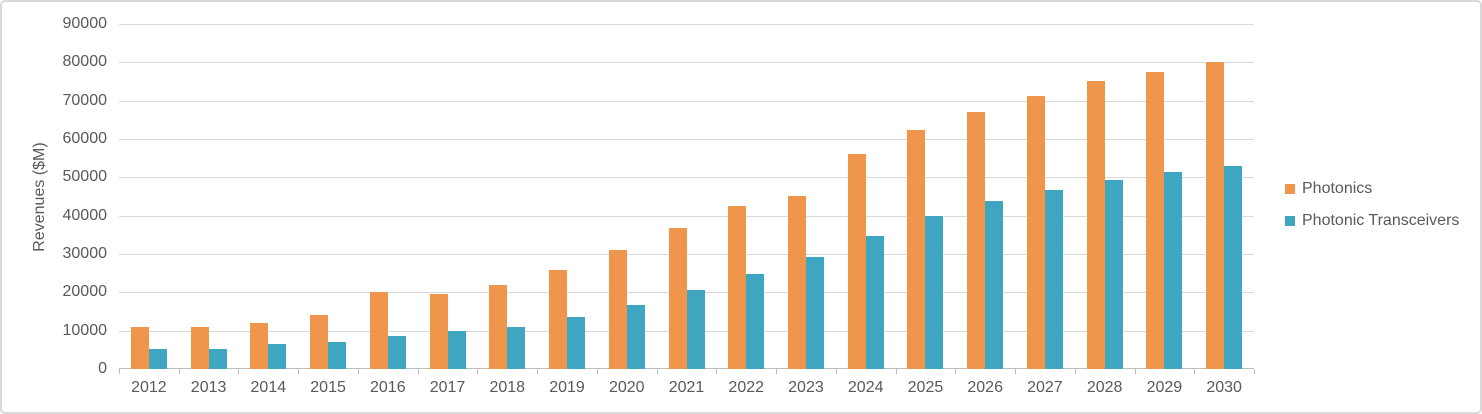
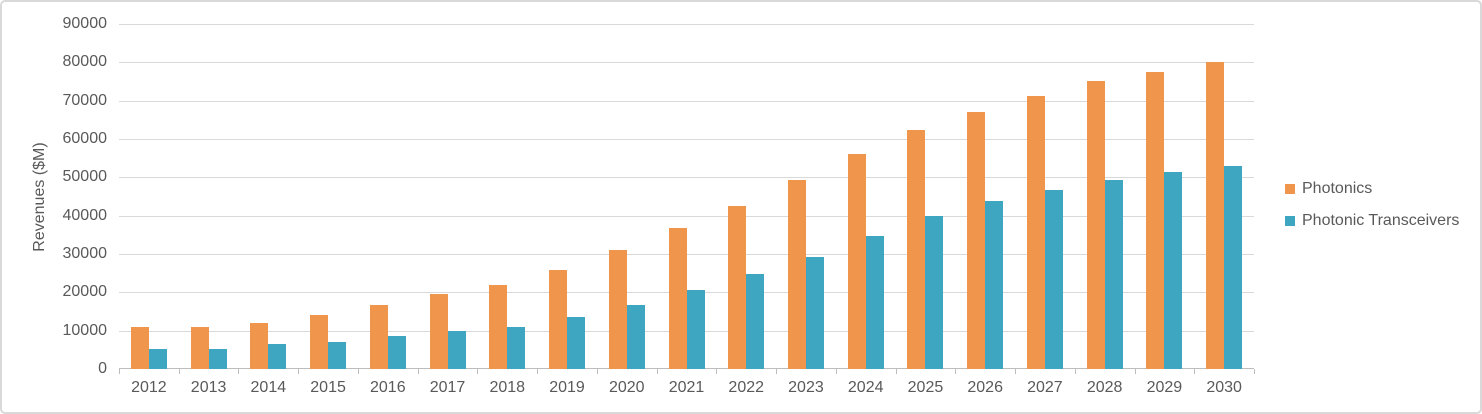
Photonics/2016: 20000 -> 17000
Photonics/2023: 45000 -> 49000
